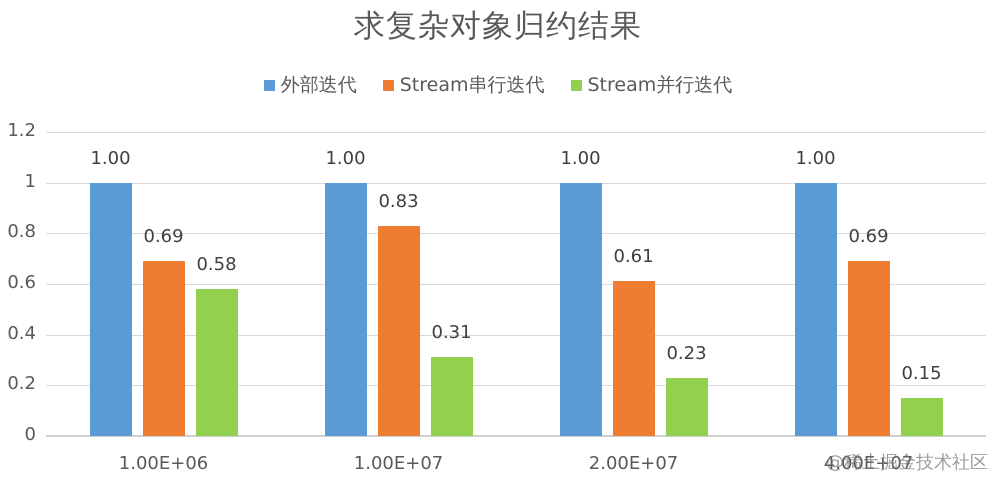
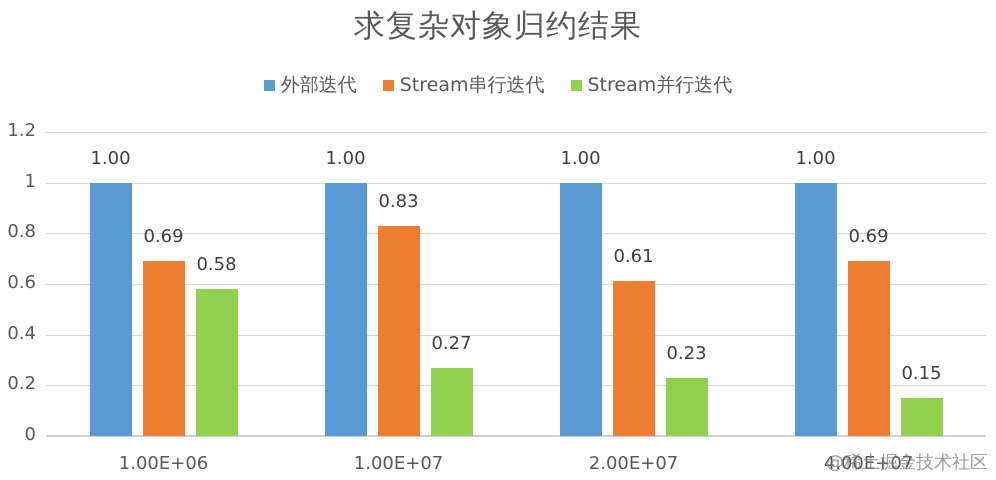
Stream并行迭代/1.00E+07: 0.31 -> 0.27
